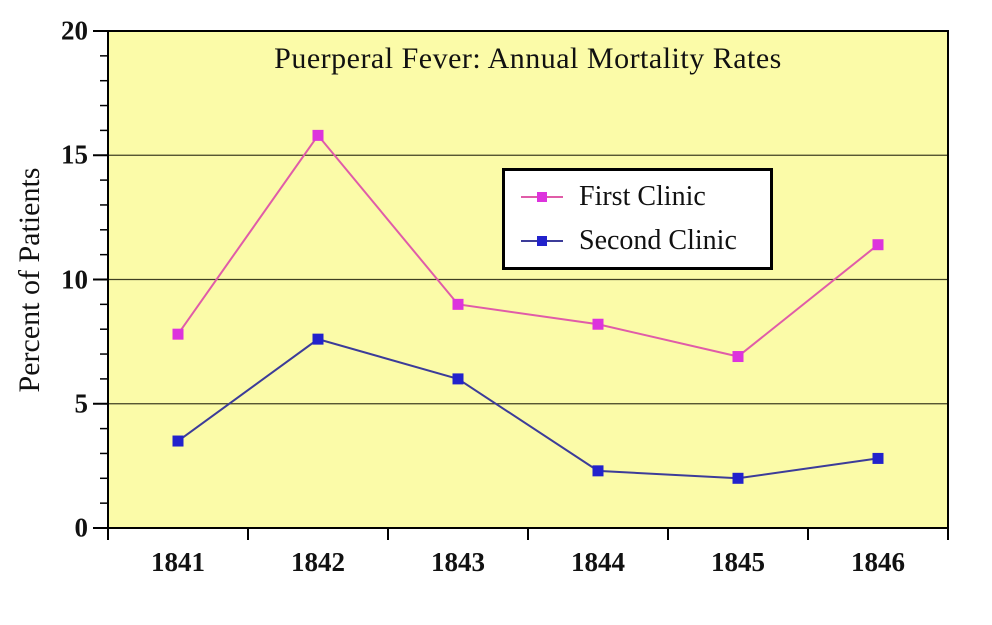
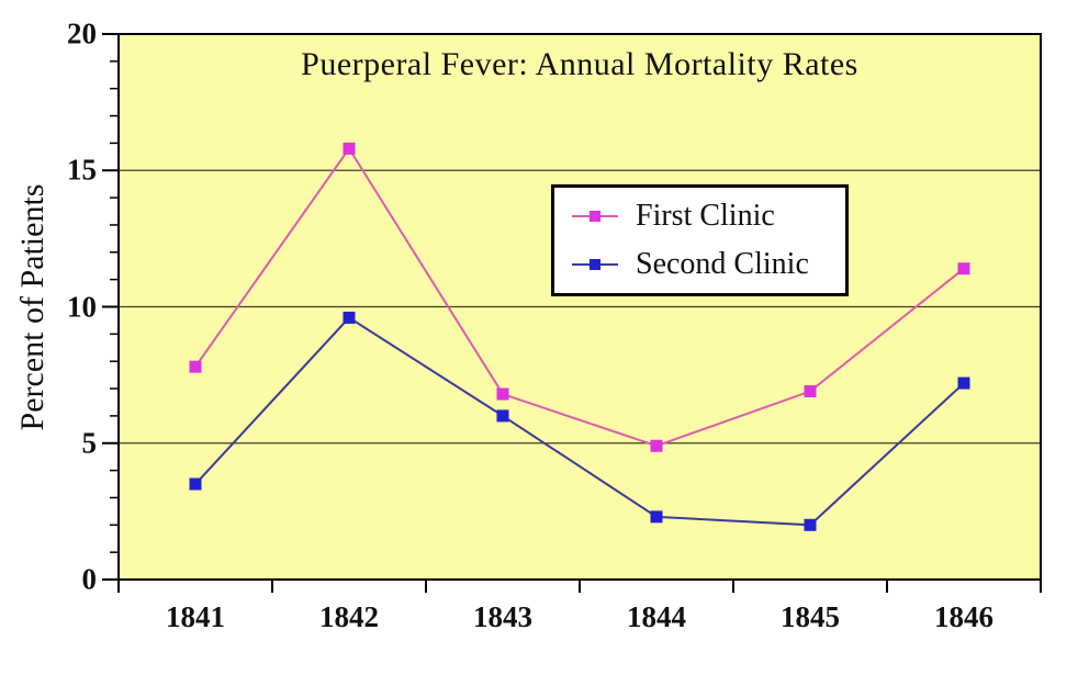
Second Clinic/1842: 7.6 -> 9.6
First Clinic/1843: 9.0 -> 6.8
First Clinic/1844: 8.2 -> 4.9
Second Clinic/1846: 2.8 -> 7.2
